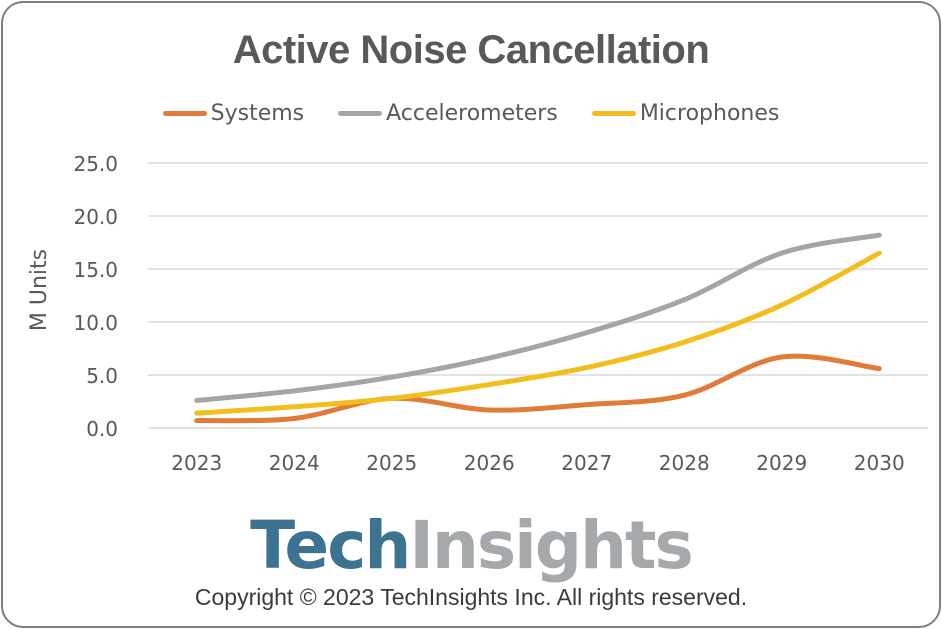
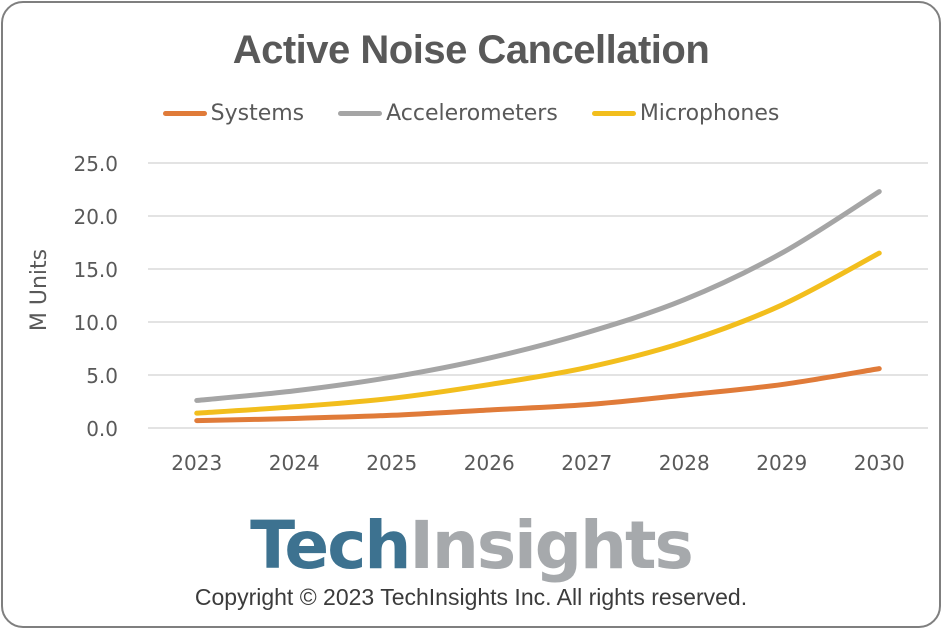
Systems/2025: 2.8 -> 1.2
Systems/2029: 6.7 -> 4.1
Accelerometers/2030: 18.2 -> 22.3
